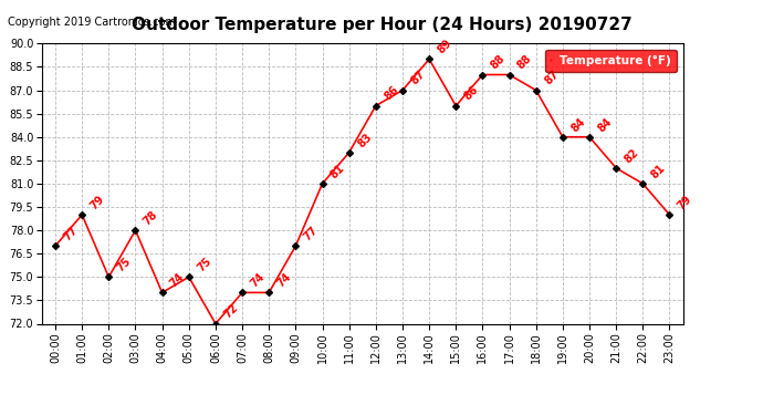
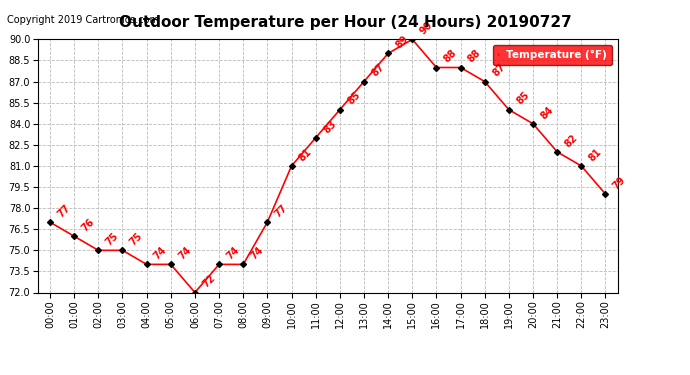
01:00: 79 -> 76
03:00: 78 -> 75
05:00: 75 -> 74
12:00: 86 -> 85
15:00: 86 -> 90
19:00: 84 -> 85
